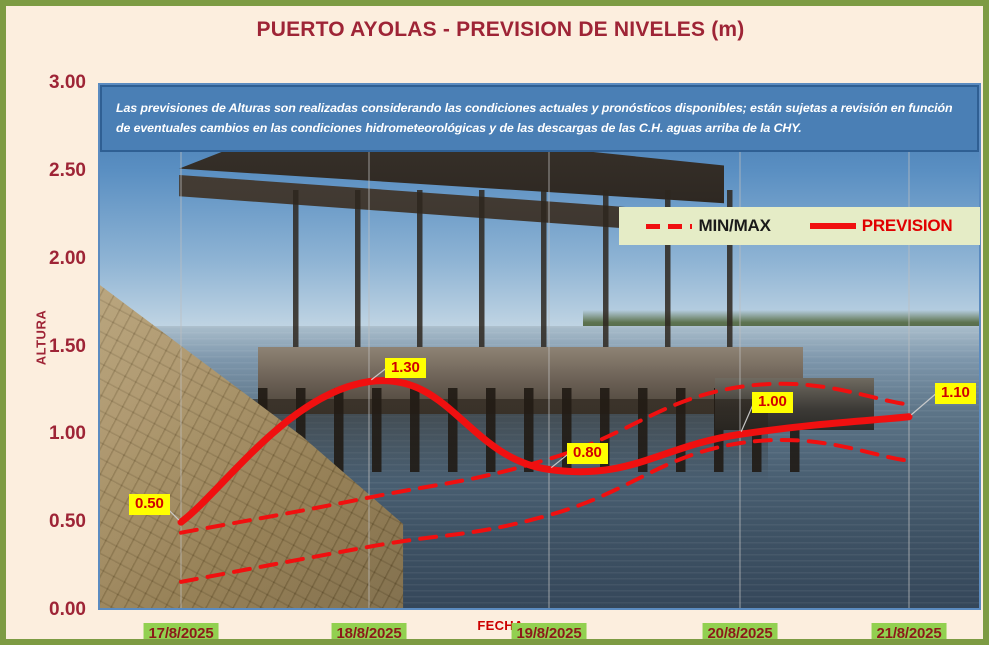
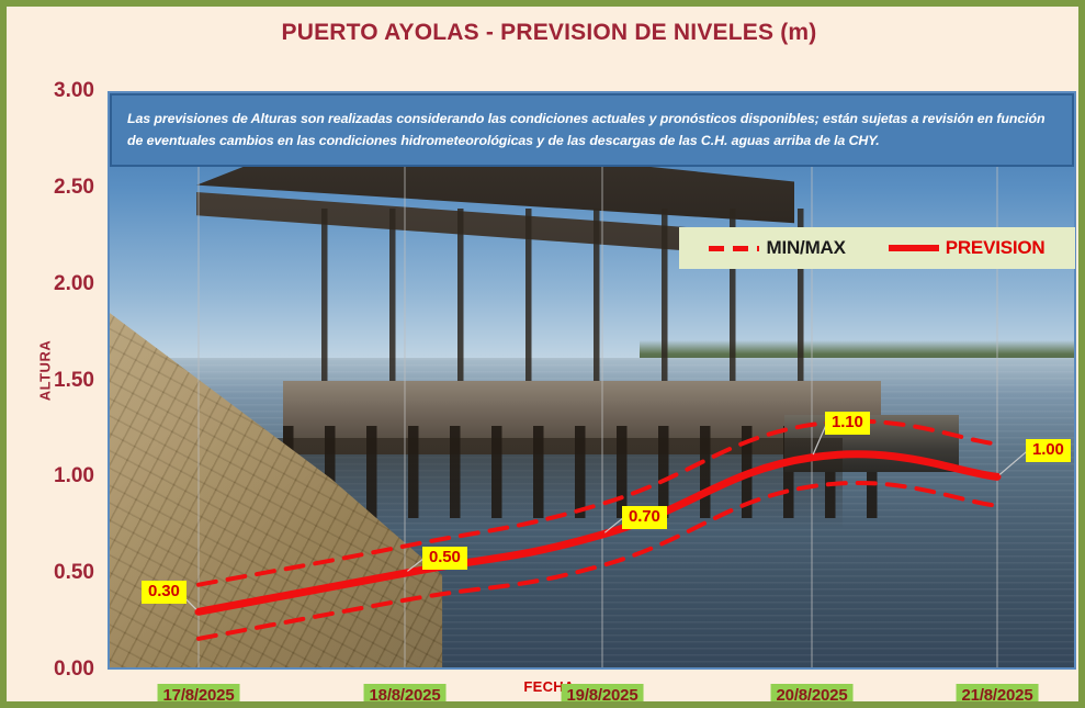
PREVISION/17/8/2025: 0.50 -> 0.30
PREVISION/18/8/2025: 1.30 -> 0.50
PREVISION/19/8/2025: 0.80 -> 0.70
PREVISION/20/8/2025: 1.00 -> 1.10
PREVISION/21/8/2025: 1.10 -> 1.00
